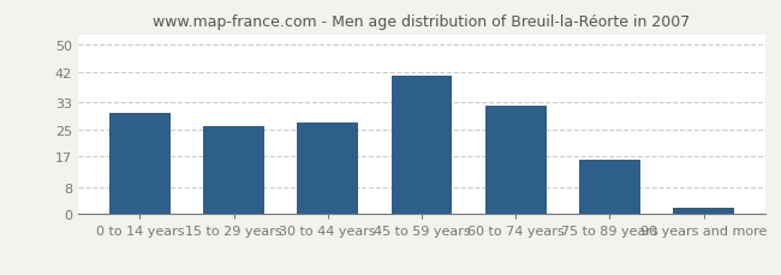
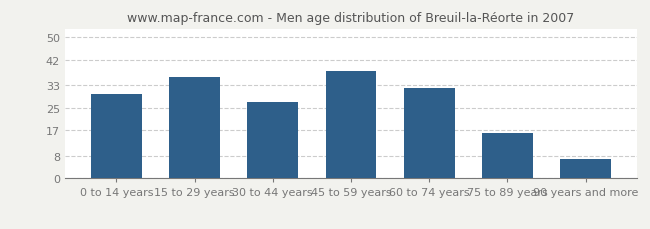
15 to 29 years: 26 -> 36
45 to 59 years: 41 -> 38
90 years and more: 2 -> 7
